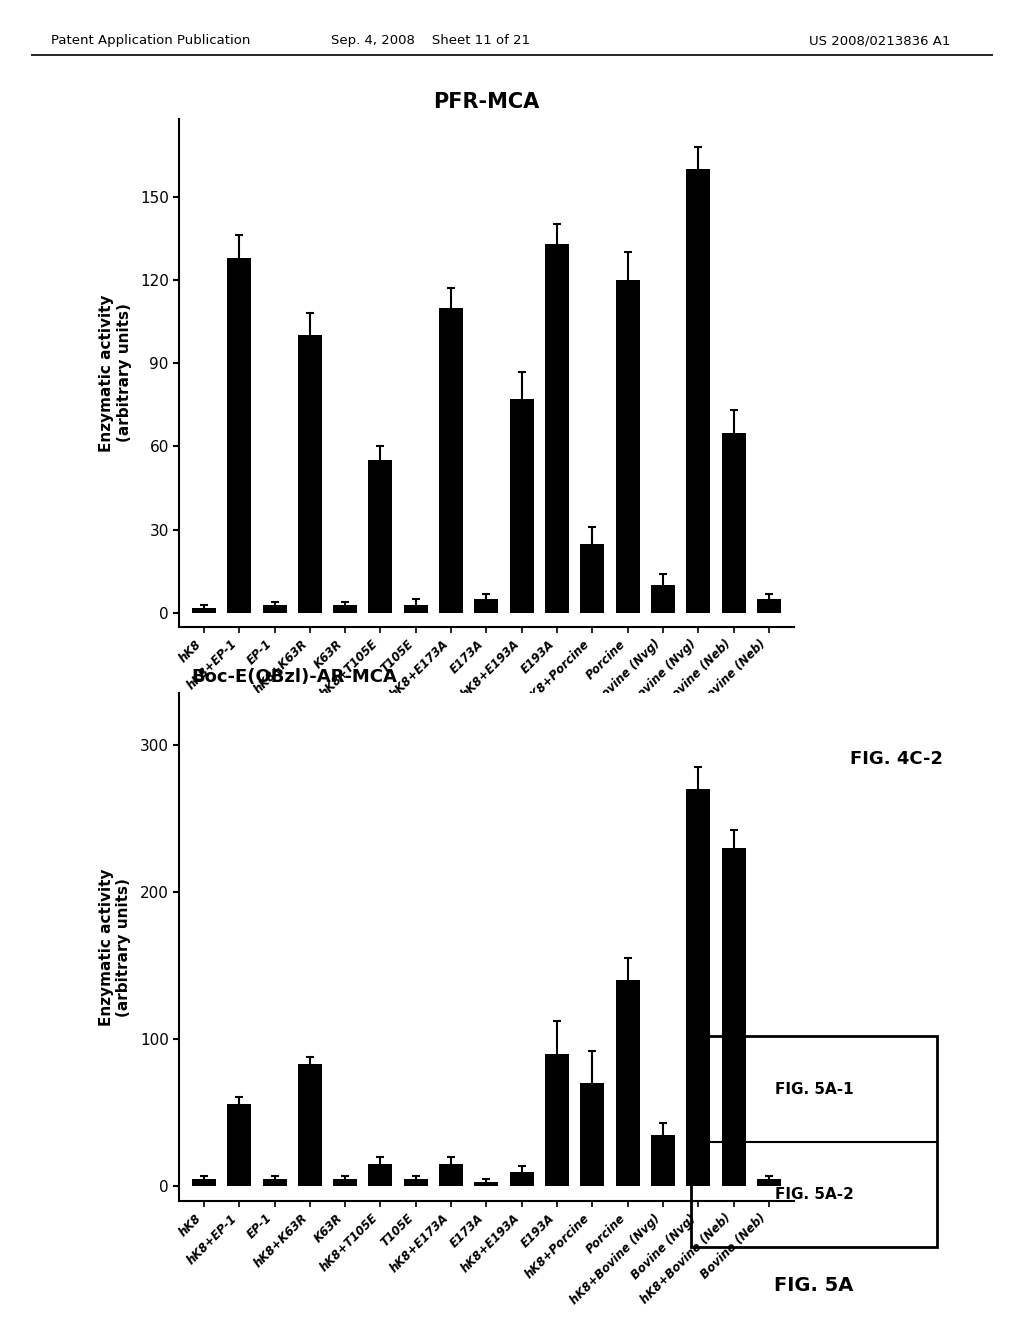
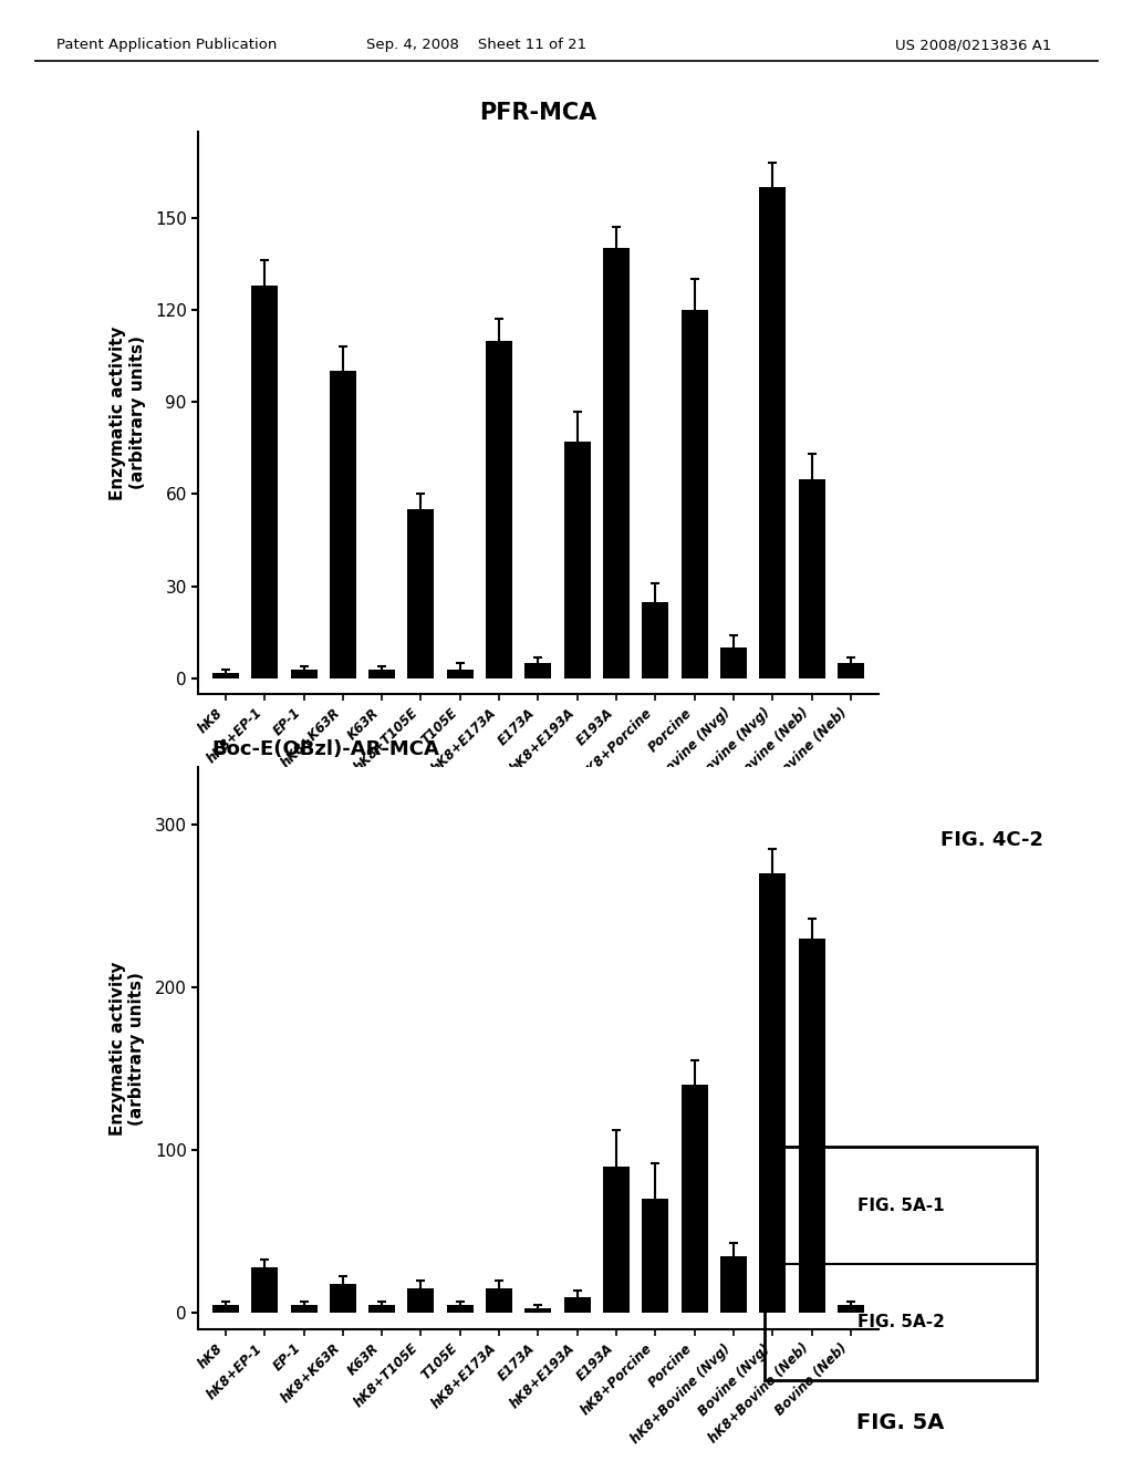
PFR-MCA/E193A: 133 -> 140
hK8+EP-1: 56 -> 28
hK8+K63R: 83 -> 18
